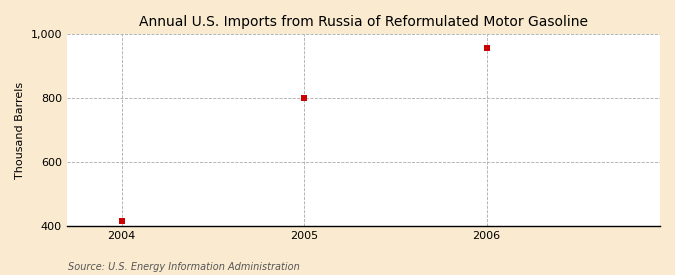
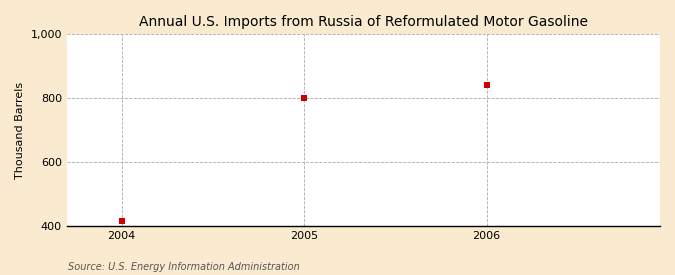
2006: 957 -> 840
